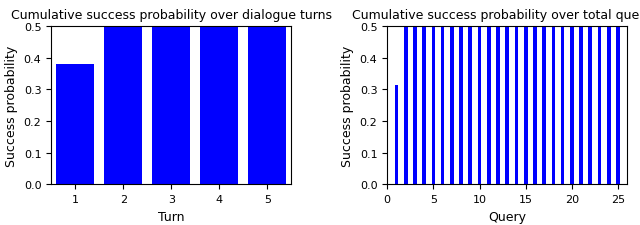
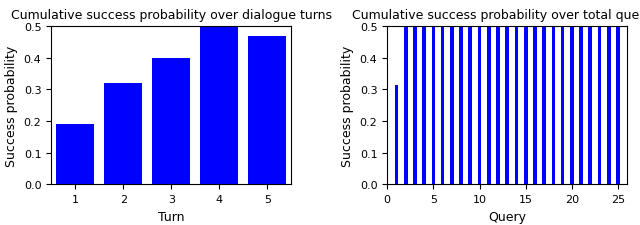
Cumulative success probability over dialogue turns/1: 0.38 -> 0.19
Cumulative success probability over dialogue turns/2: 0.50 -> 0.32
Cumulative success probability over dialogue turns/3: 0.50 -> 0.40
Cumulative success probability over dialogue turns/5: 0.50 -> 0.47
